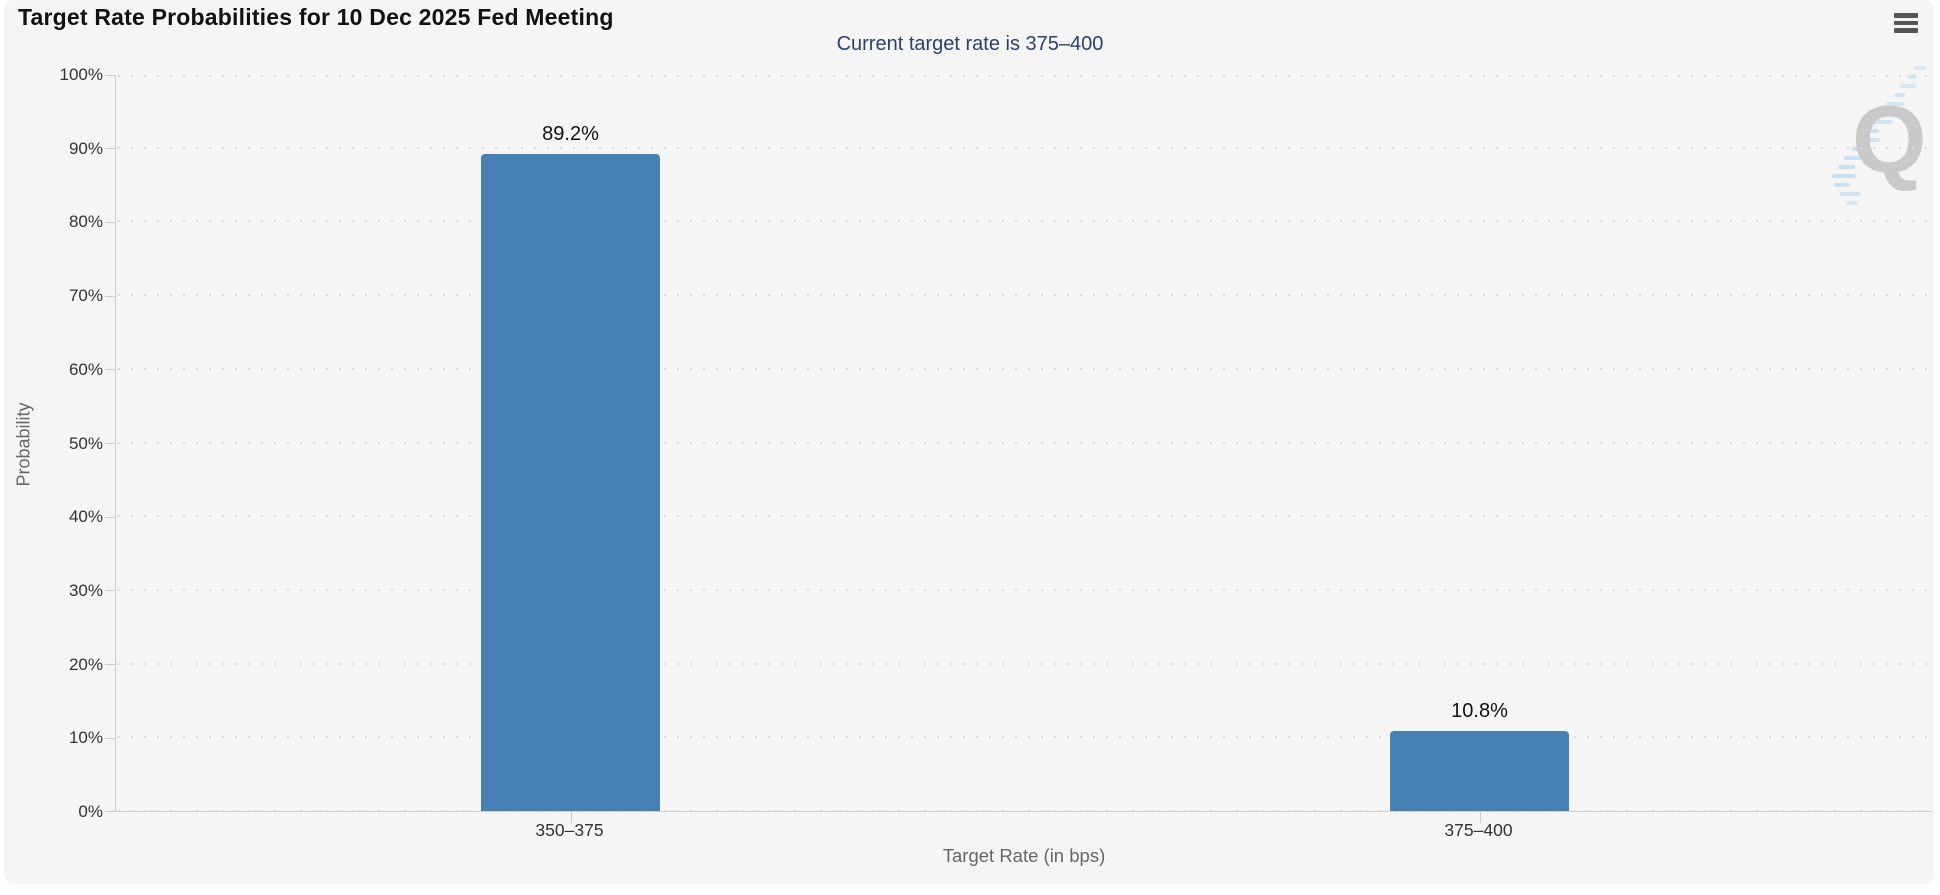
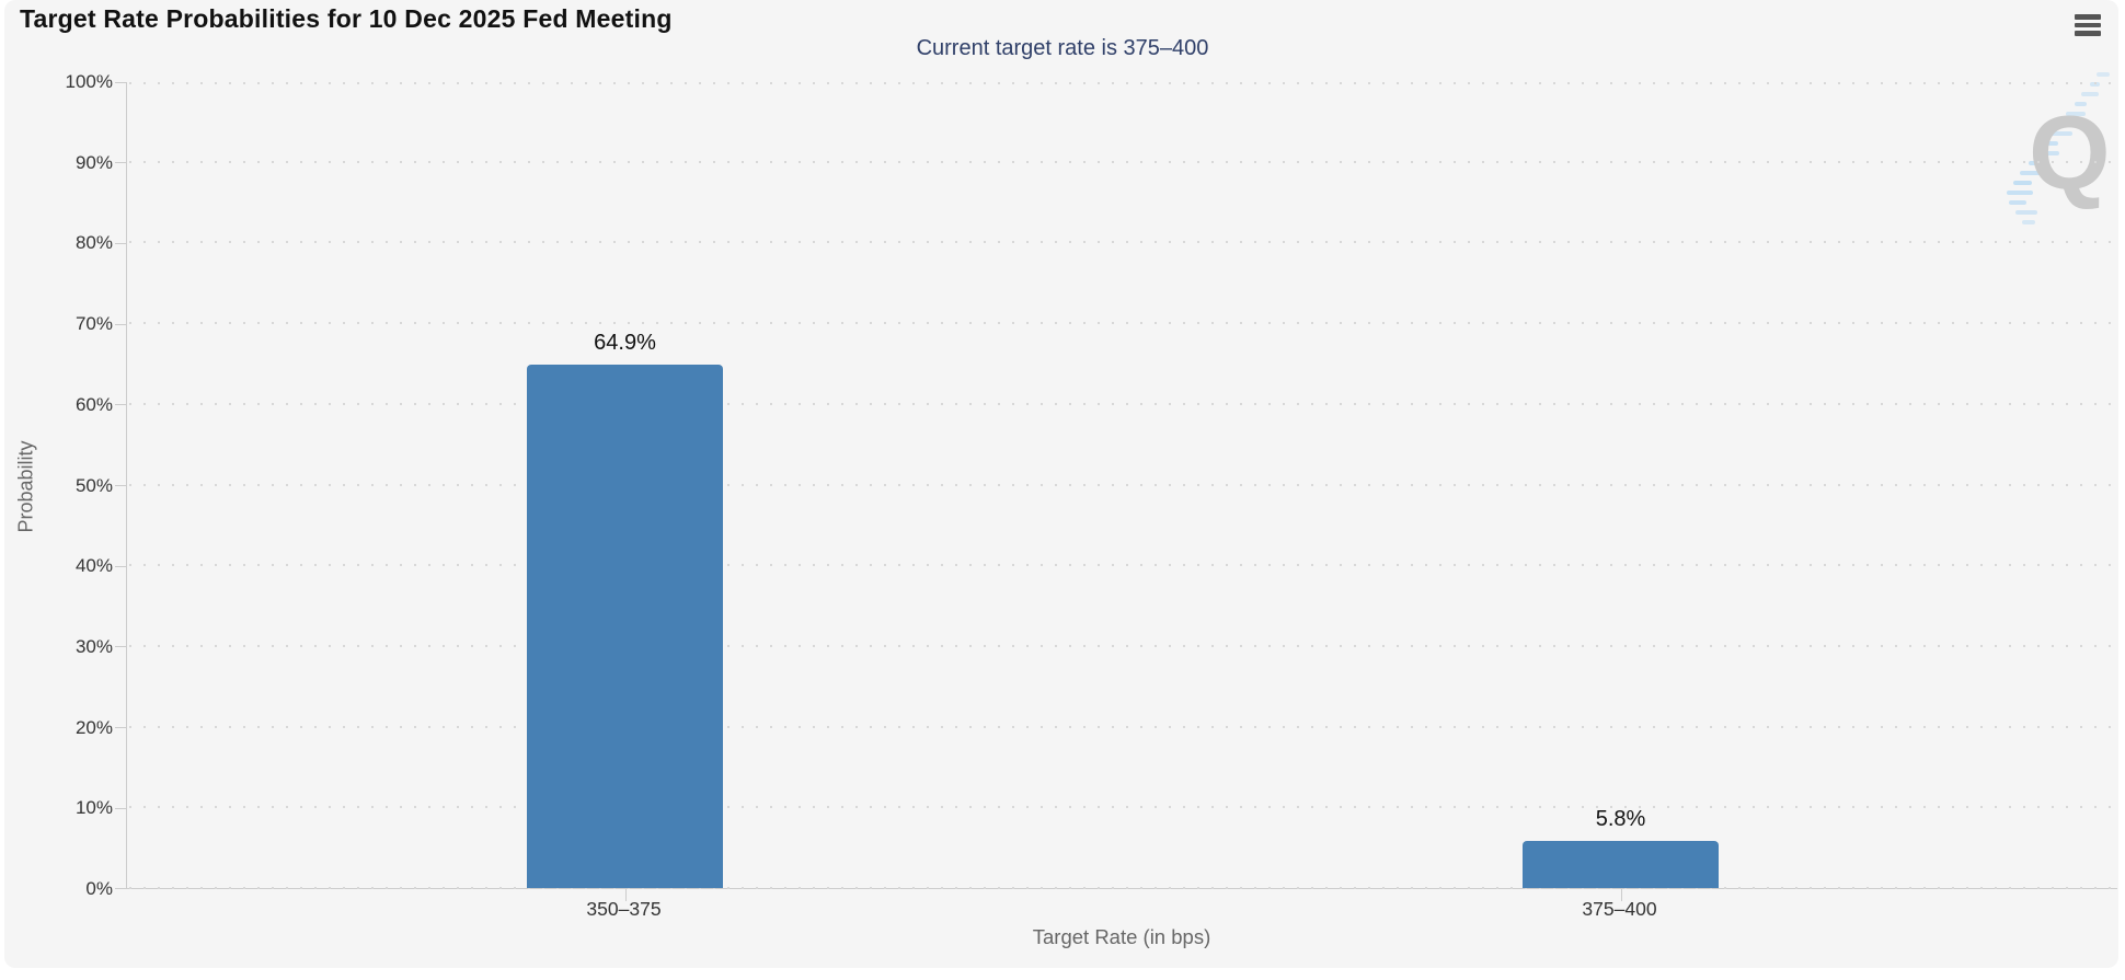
350–375: 89.2% -> 64.9%
375–400: 10.8% -> 5.8%
